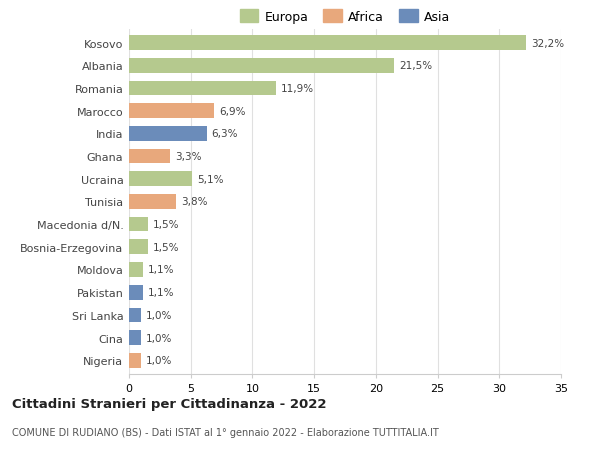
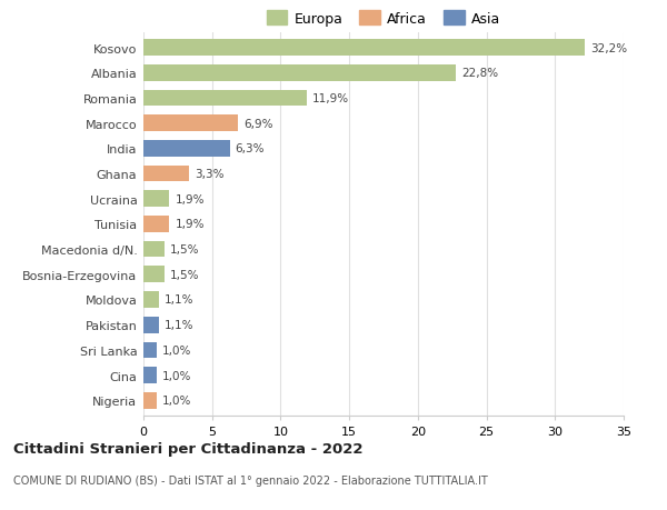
Albania: 21,5% -> 22,8%
Ucraina: 5,1% -> 1,9%
Tunisia: 3,8% -> 1,9%
